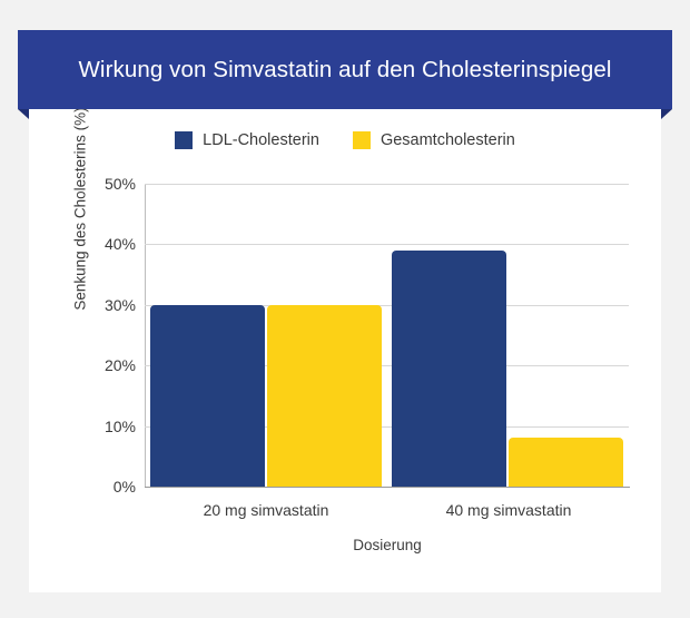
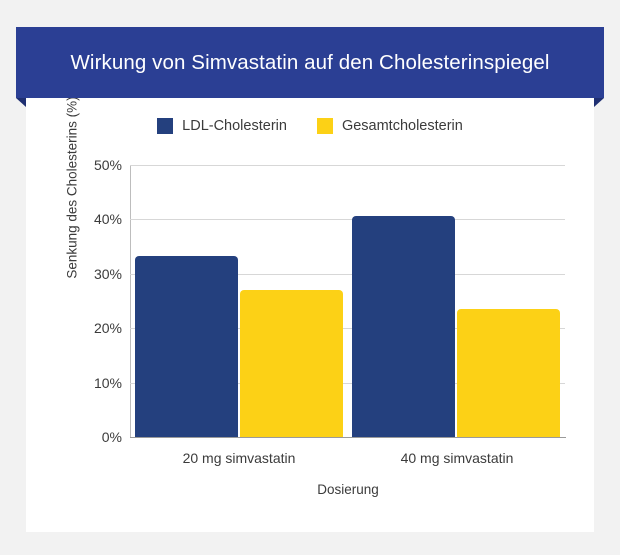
LDL-Cholesterin/20 mg simvastatin: 30% -> 33%
Gesamtcholesterin/20 mg simvastatin: 30% -> 27%
LDL-Cholesterin/40 mg simvastatin: 39% -> 41%
Gesamtcholesterin/40 mg simvastatin: 8% -> 24%
